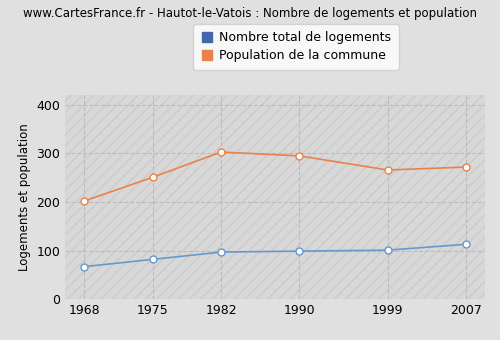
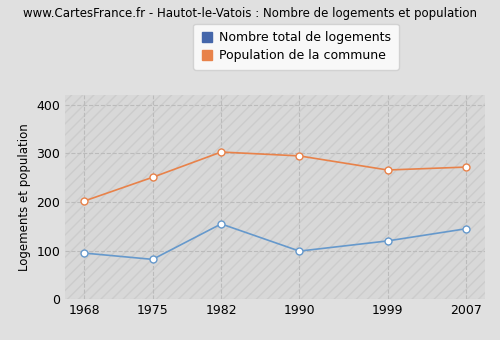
Nombre total de logements/1968: 67 -> 95
Nombre total de logements/1982: 97 -> 155
Nombre total de logements/1999: 101 -> 120
Nombre total de logements/2007: 113 -> 145
